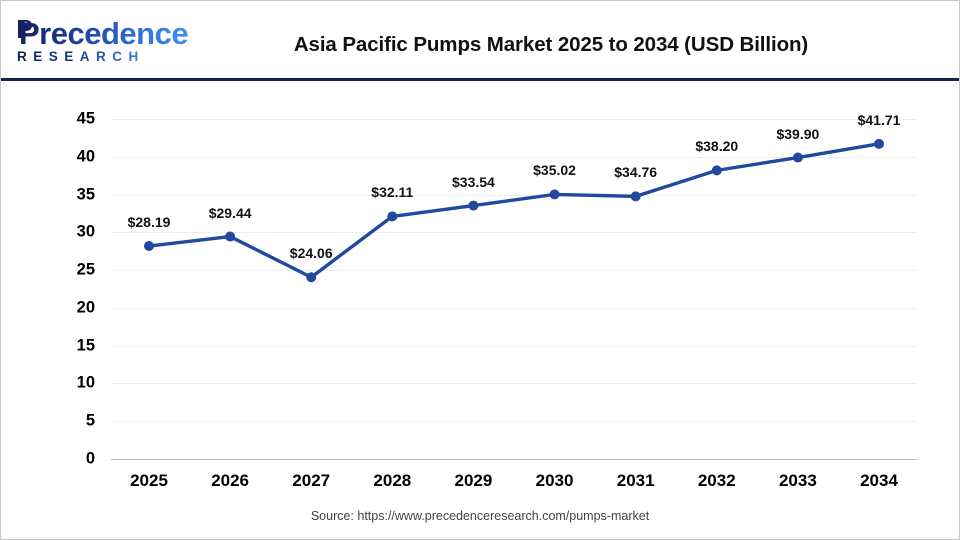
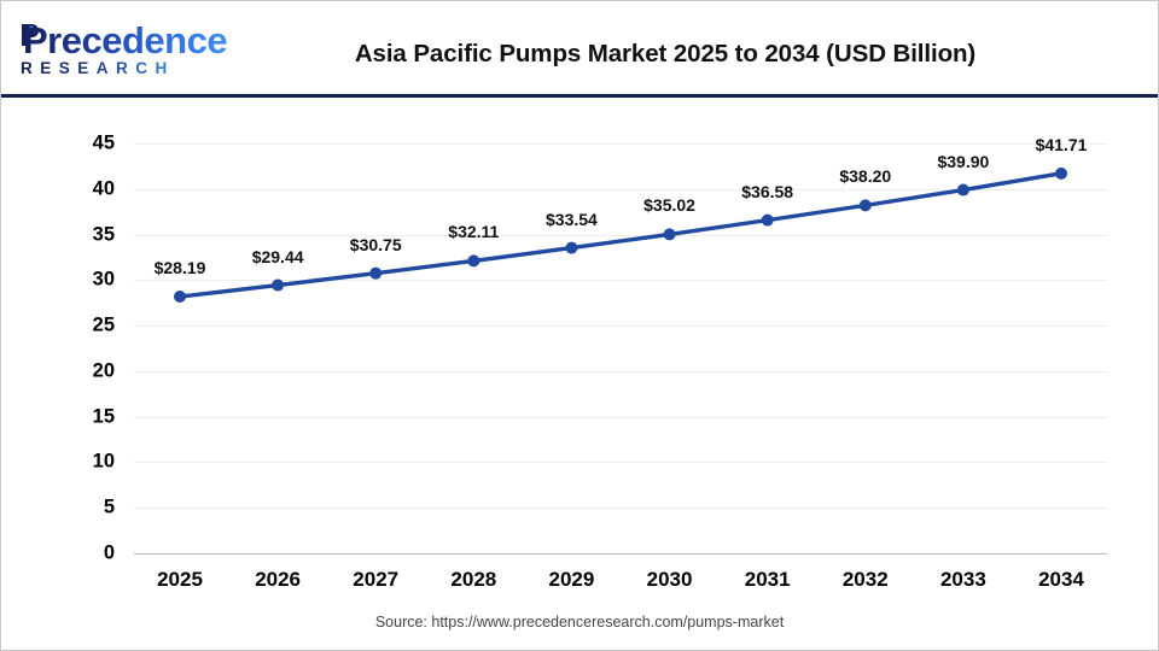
2027: $24.06 -> $30.75
2031: $34.76 -> $36.58
